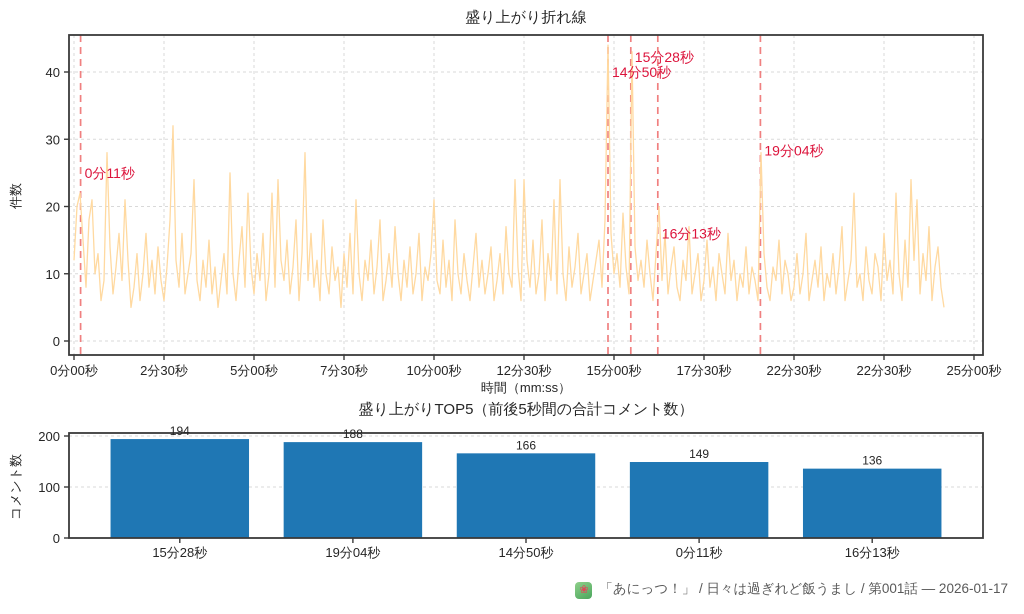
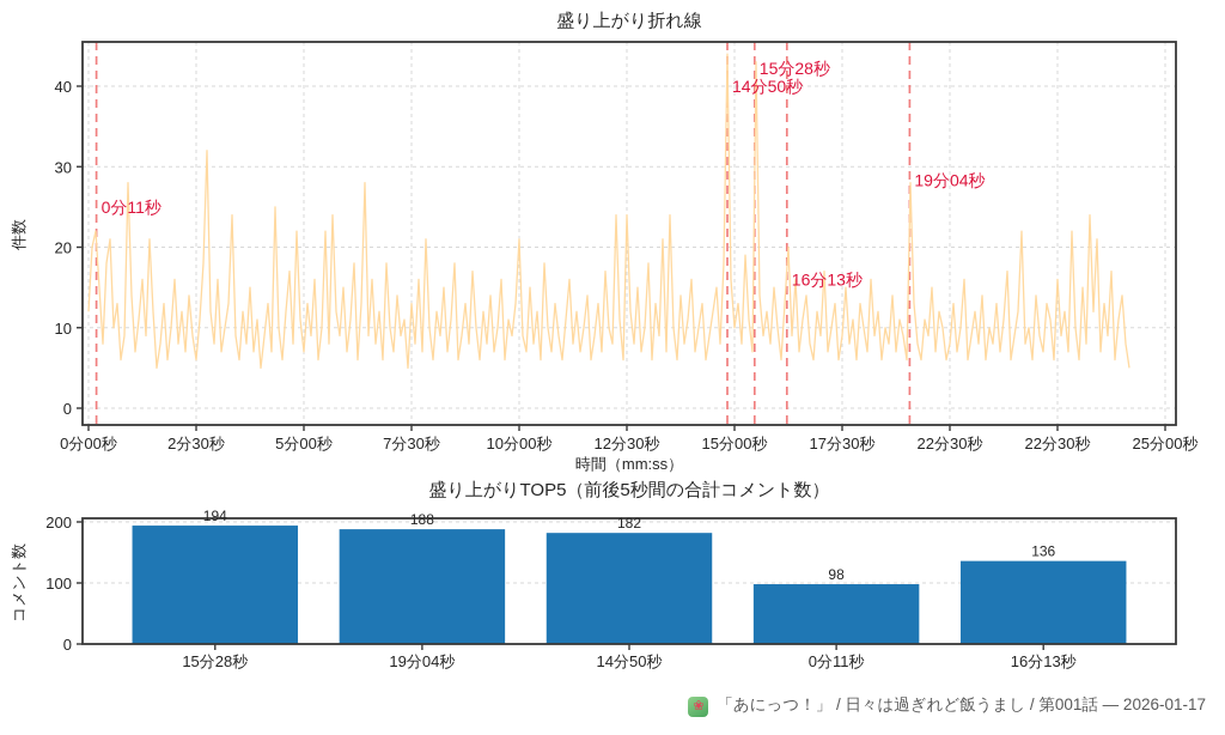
盛り上がりTOP5（前後5秒間の合計コメント数）/14分50秒: 166 -> 182
盛り上がりTOP5（前後5秒間の合計コメント数）/0分11秒: 149 -> 98
